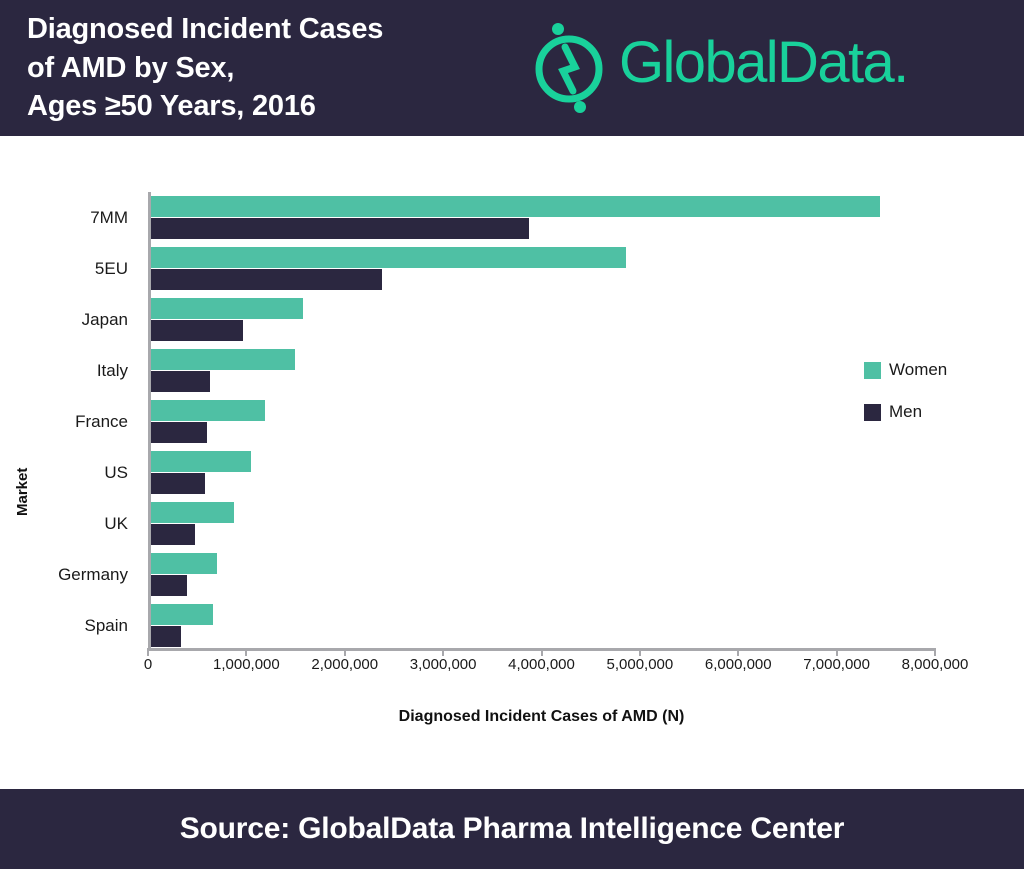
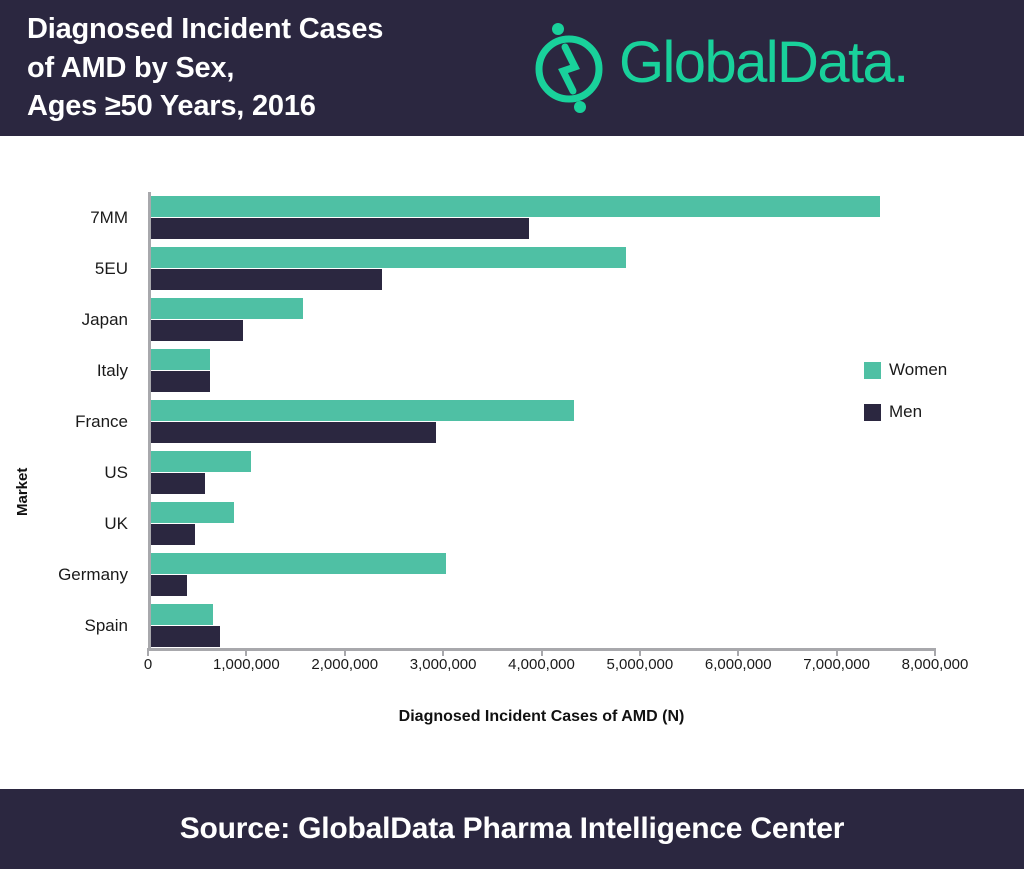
Women/Italy: 1500000 -> 600000
Women/France: 1200000 -> 4300000
Men/France: 600000 -> 2900000
Women/Germany: 700000 -> 3000000
Men/Spain: 300000 -> 700000
